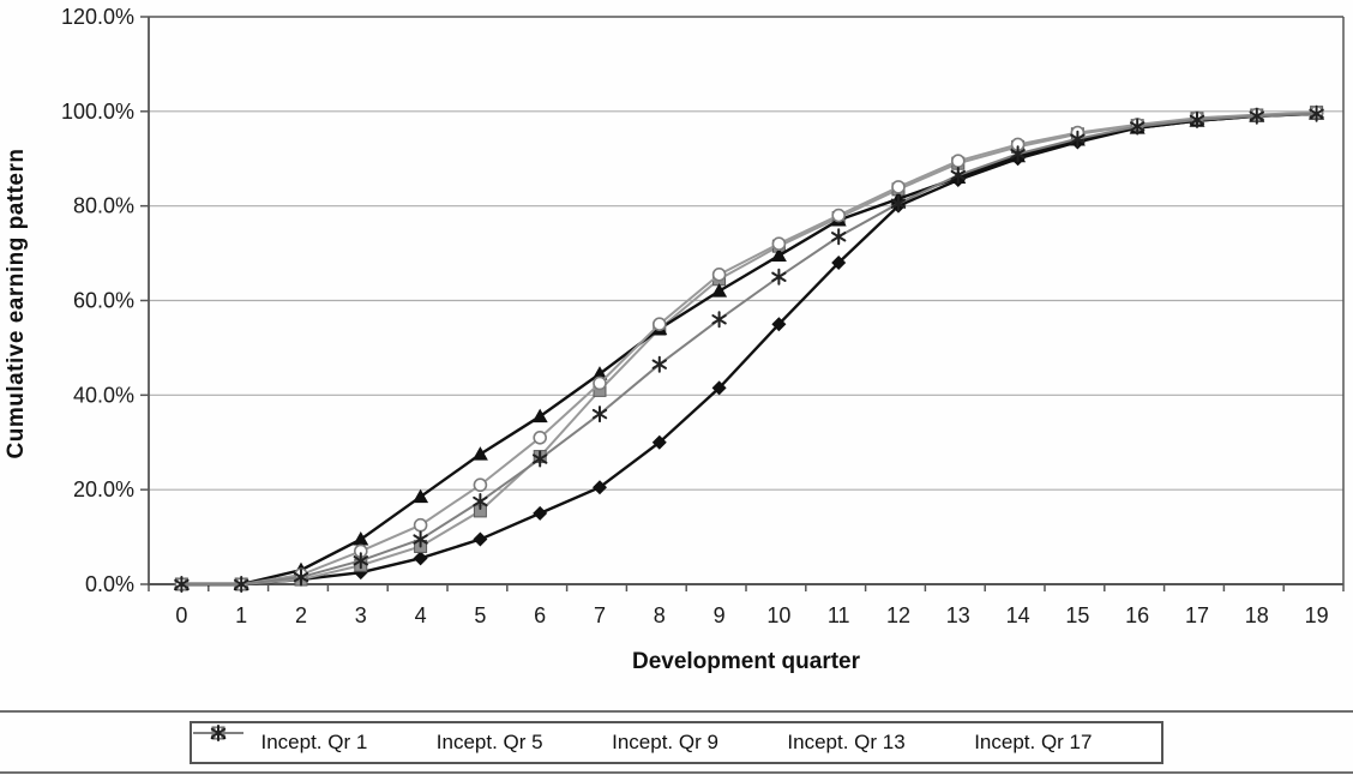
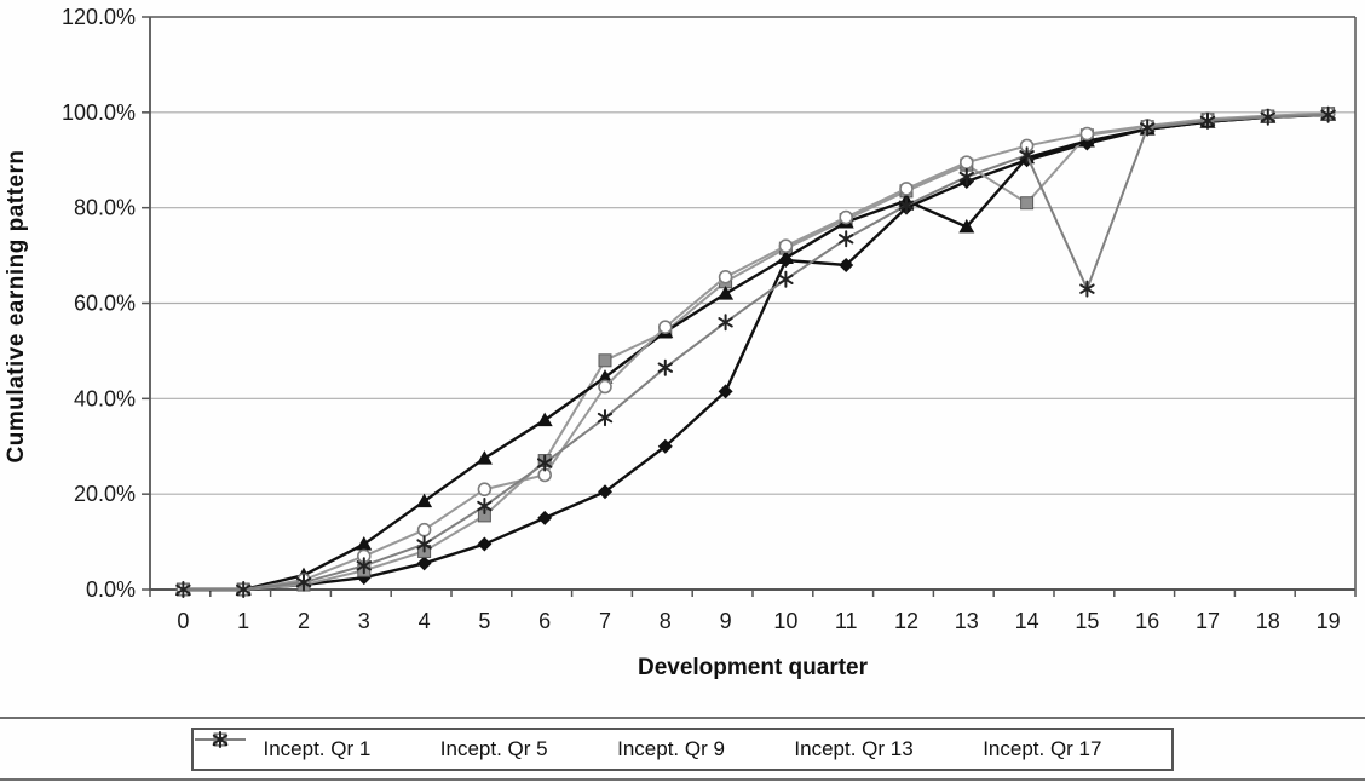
Incept. Qr 13/6: 31% -> 24%
Incept. Qr 5/7: 41% -> 48%
Incept. Qr 1/10: 55% -> 69%
Incept. Qr 9/13: 86% -> 76%
Incept. Qr 5/14: 92% -> 81%
Incept. Qr 17/15: 94% -> 63%
